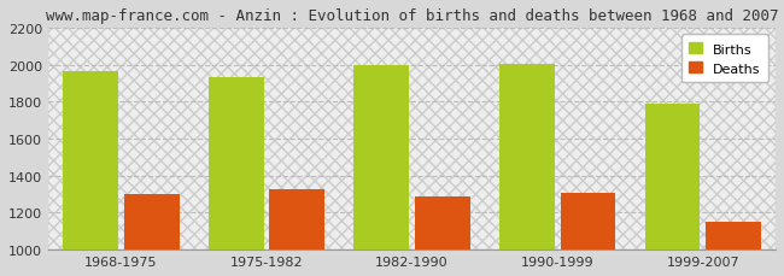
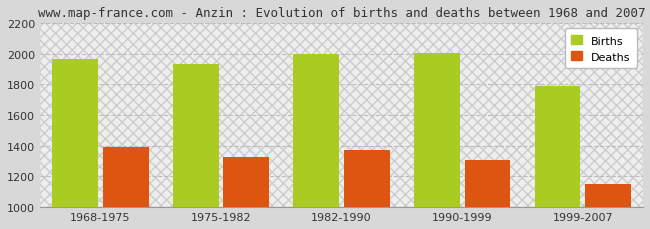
Deaths/1968-1975: 1300 -> 1400
Deaths/1982-1990: 1290 -> 1370
